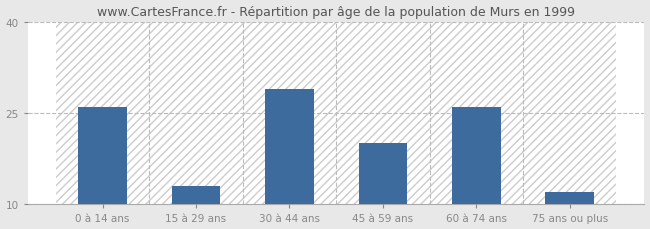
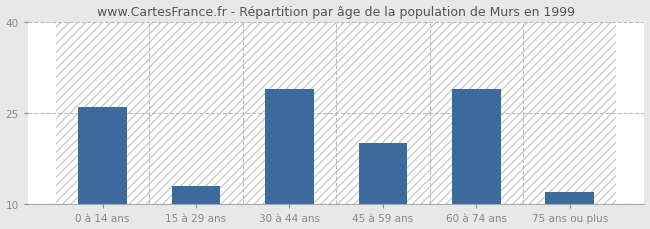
60 à 74 ans: 26 -> 29
